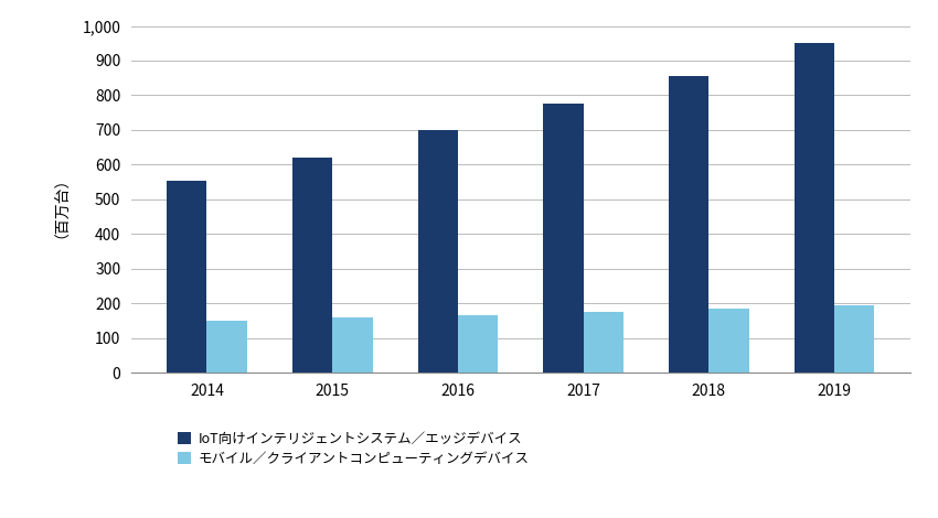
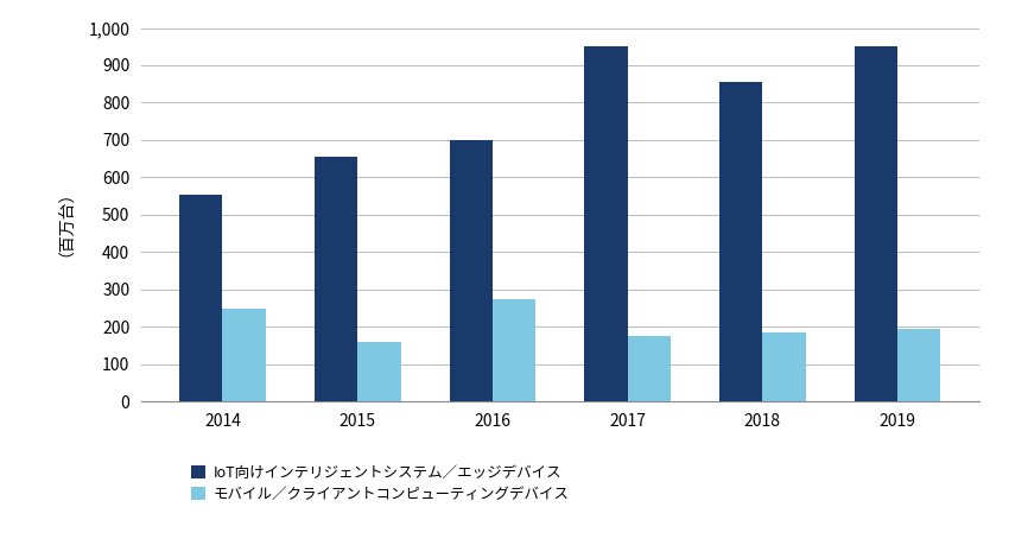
モバイル／クライアントコンピューティングデバイス/2014: 150 -> 250
IoT向けインテリジェントシステム／エッジデバイス/2015: 620 -> 655
モバイル／クライアントコンピューティングデバイス/2016: 165 -> 275
IoT向けインテリジェントシステム／エッジデバイス/2017: 775 -> 950
